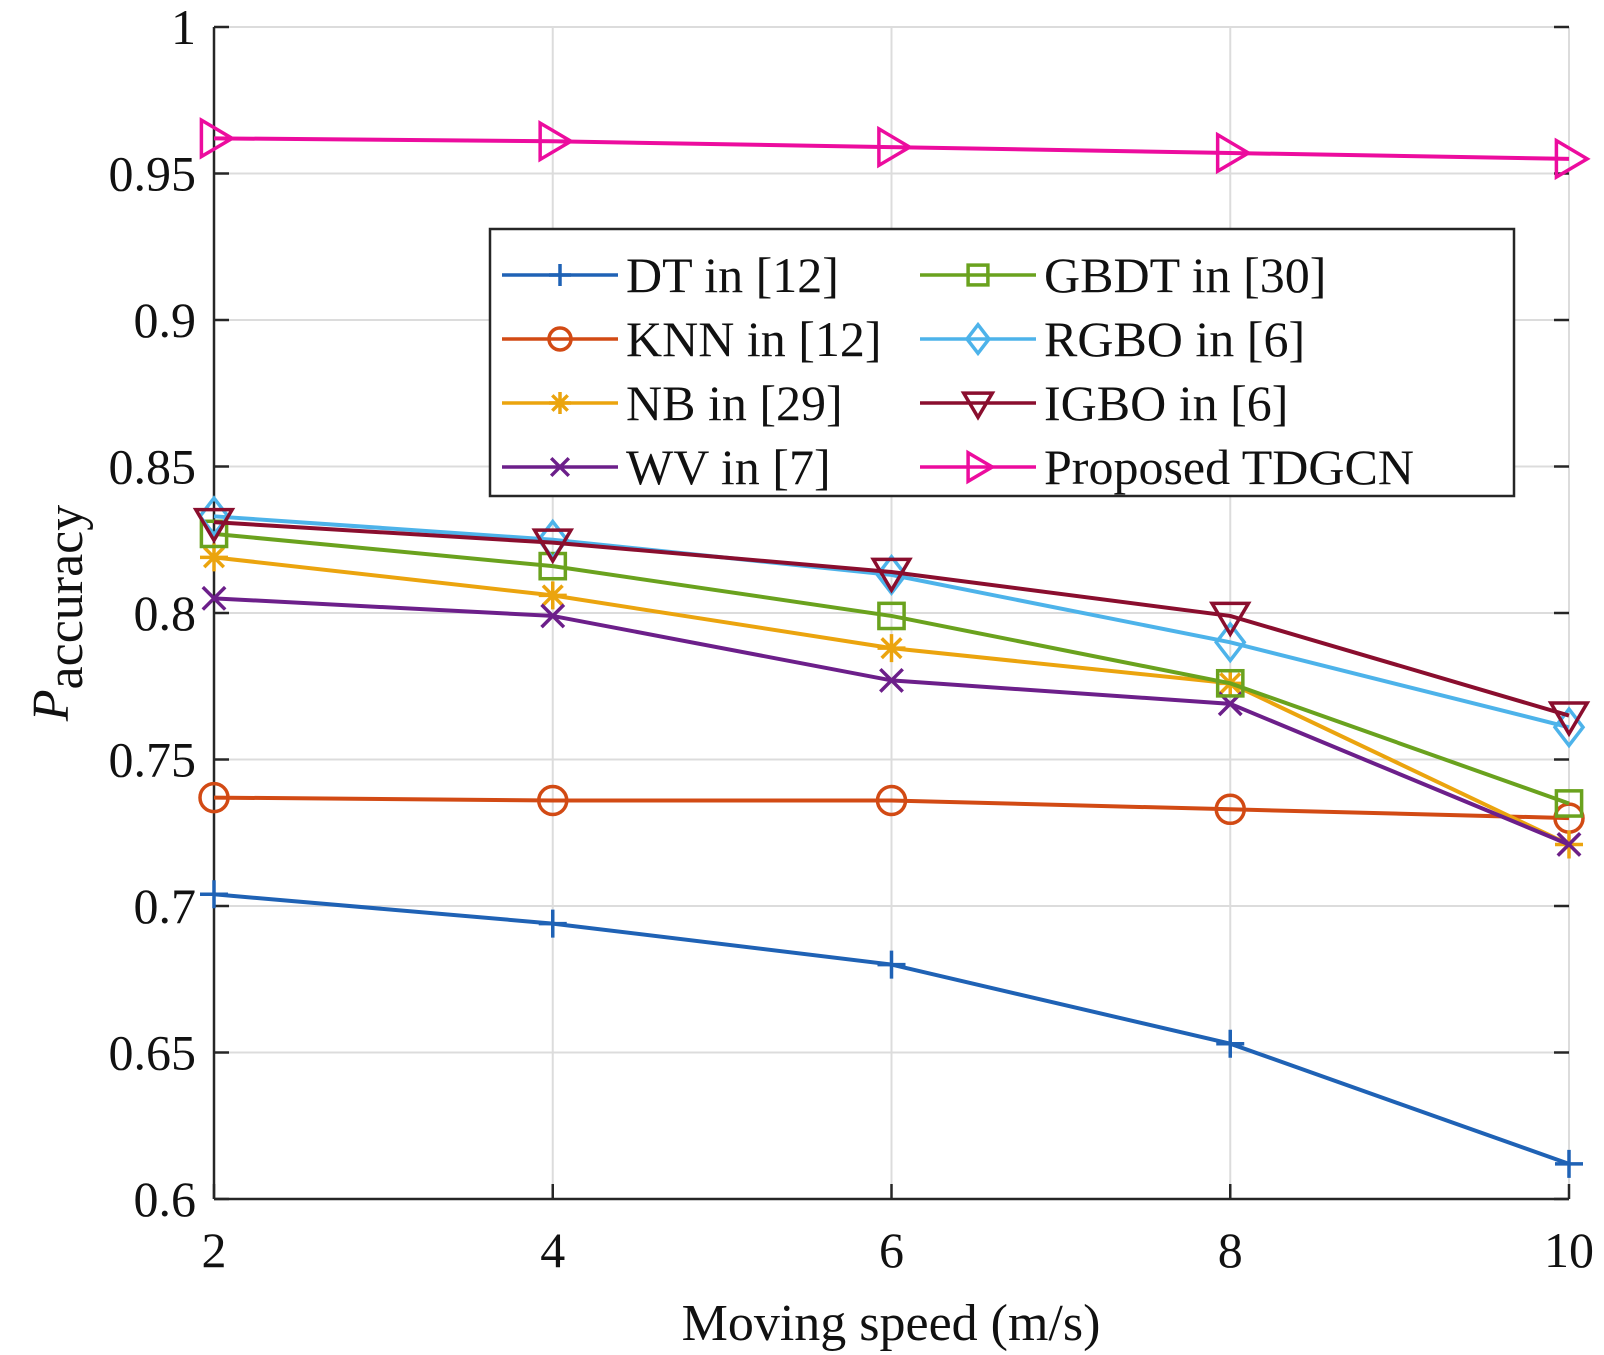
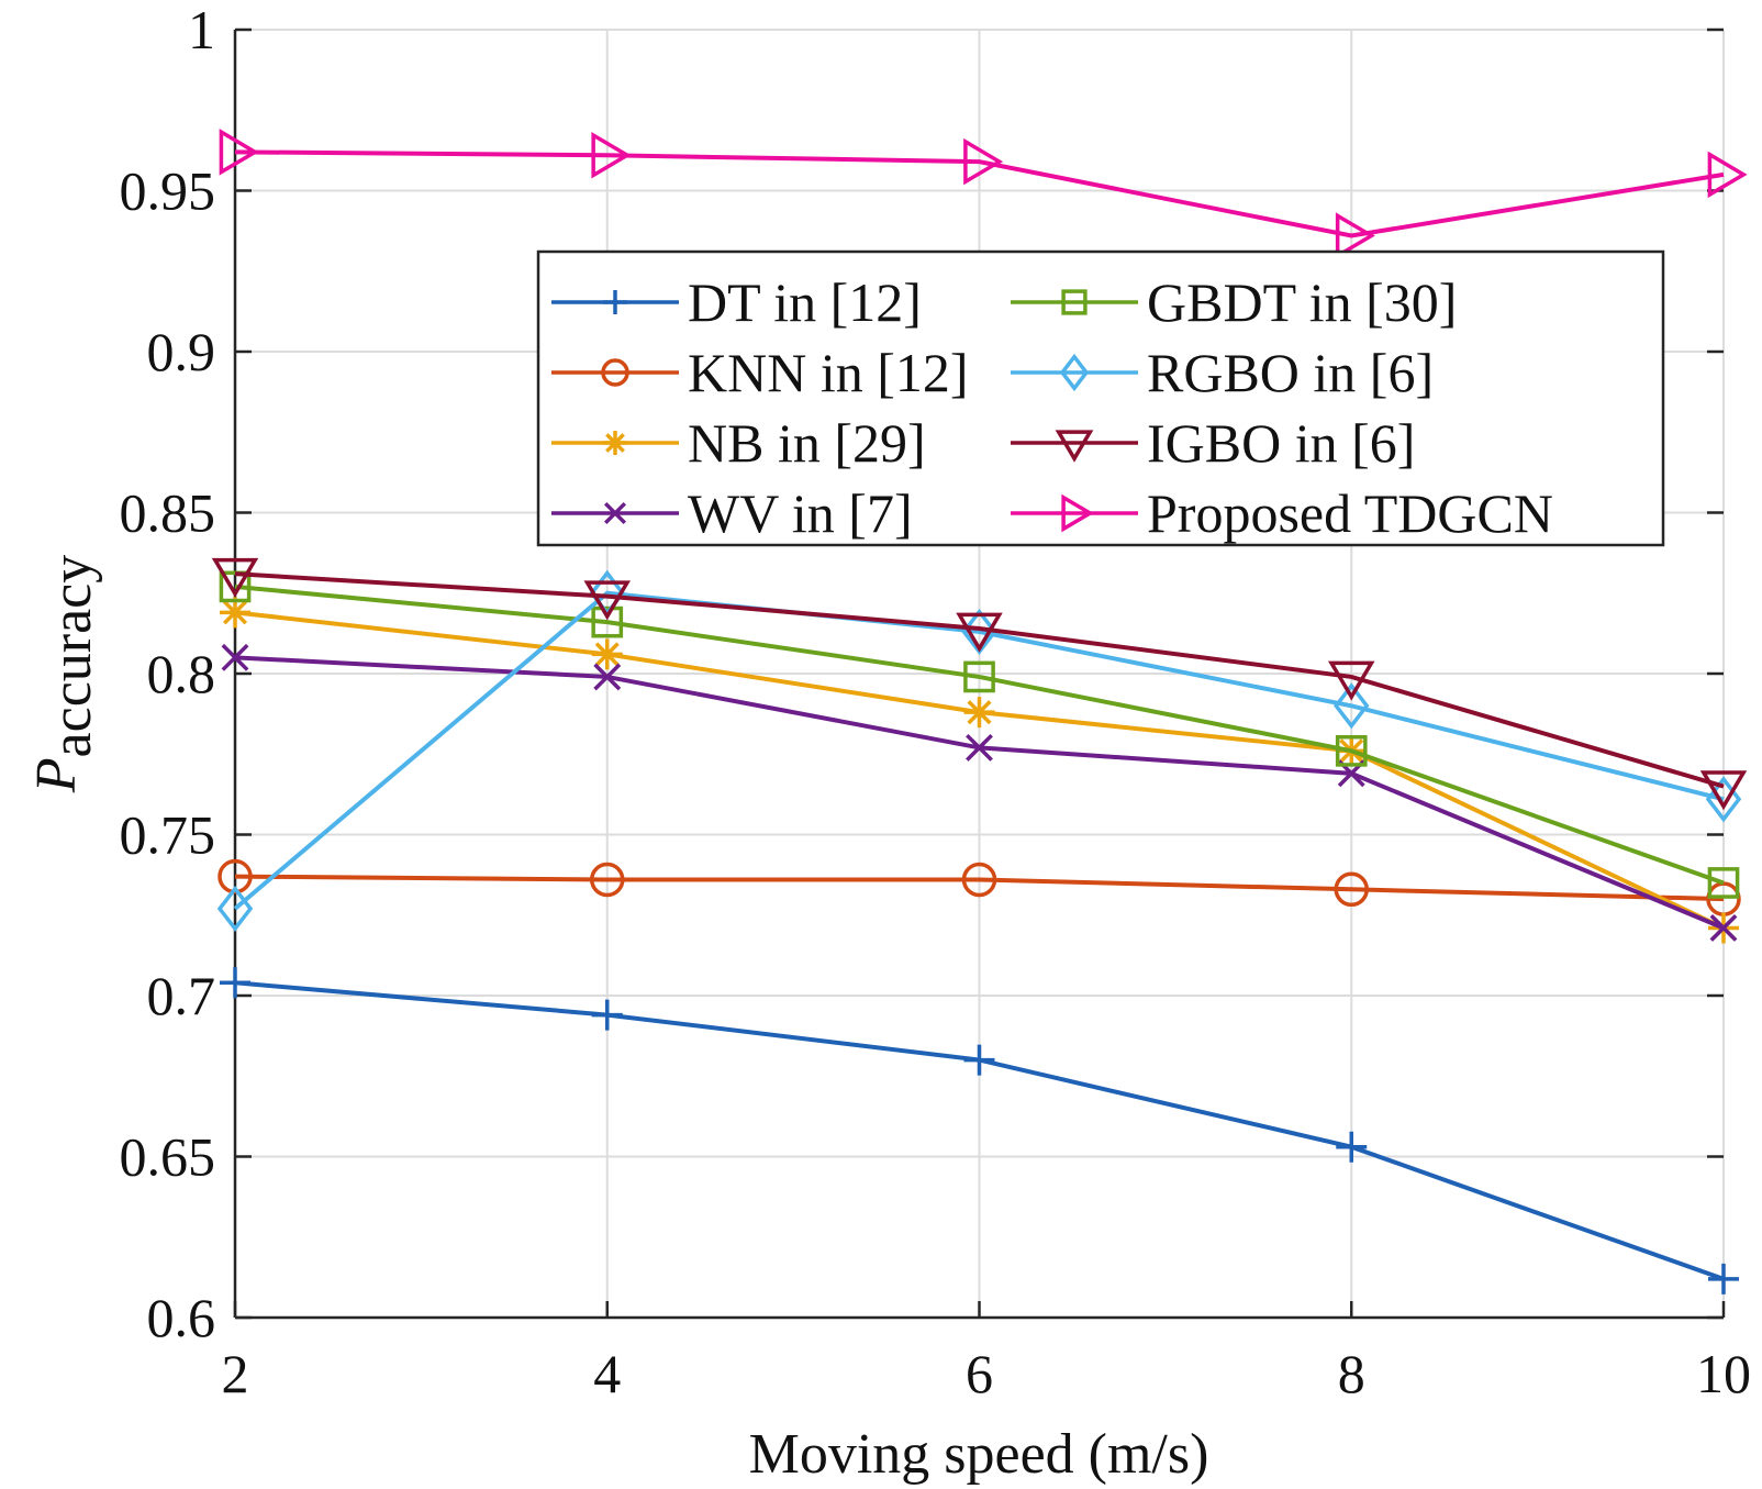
RGBO in [6]/2: 0.833 -> 0.727
Proposed TDGCN/8: 0.957 -> 0.936
